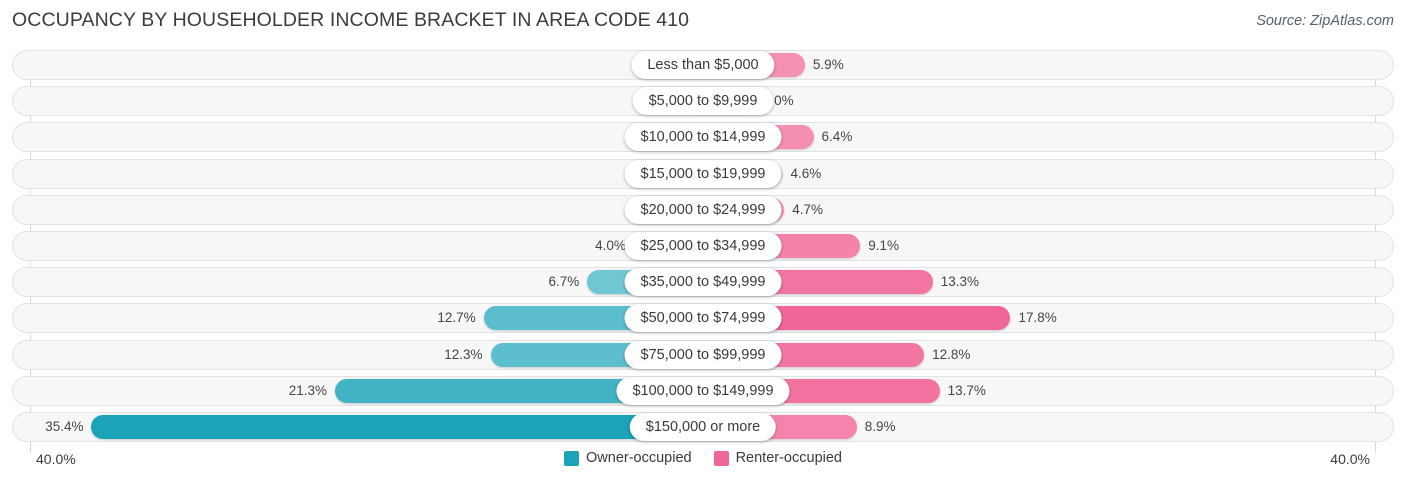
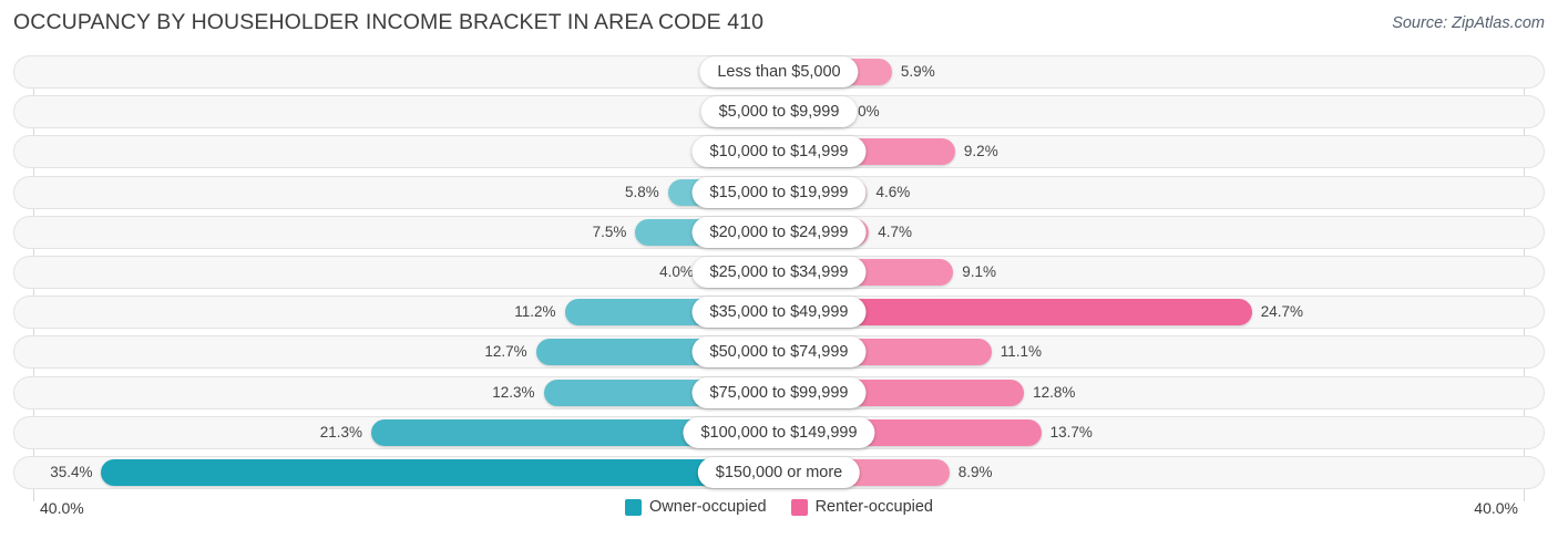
Renter-occupied/$10,000 to $14,999: 6.4% -> 9.2%
Owner-occupied/$15,000 to $19,999: 1.7% -> 5.8%
Owner-occupied/$20,000 to $24,999: 1.9% -> 7.5%
Owner-occupied/$35,000 to $49,999: 6.7% -> 11.2%
Renter-occupied/$35,000 to $49,999: 13.3% -> 24.7%
Renter-occupied/$50,000 to $74,999: 17.8% -> 11.1%
